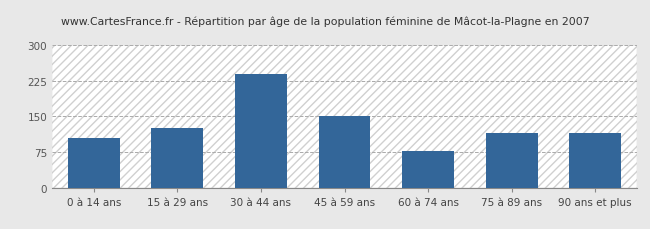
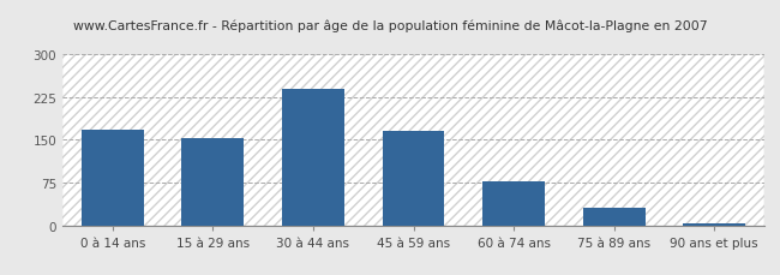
0 à 14 ans: 105 -> 168
15 à 29 ans: 125 -> 153
45 à 59 ans: 150 -> 166
75 à 89 ans: 115 -> 30
90 ans et plus: 115 -> 4
